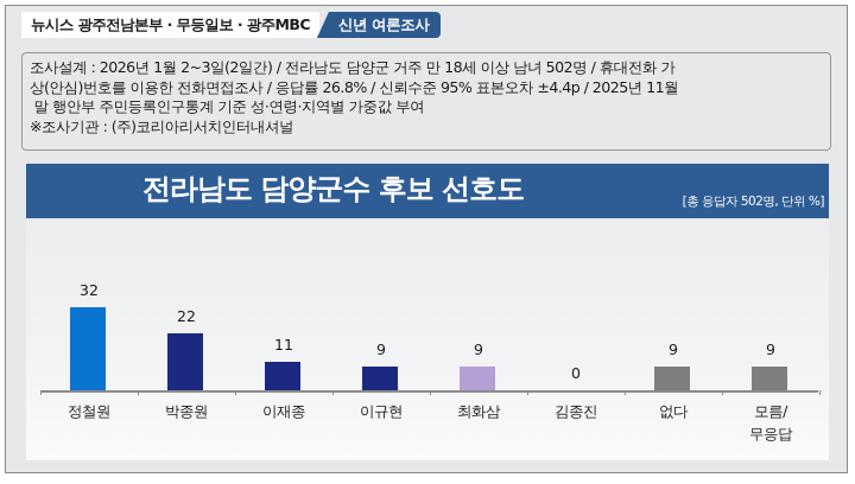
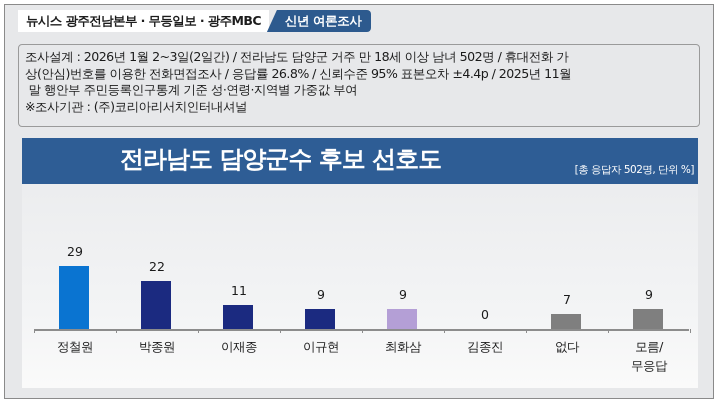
정철원: 32 -> 29
없다: 9 -> 7
